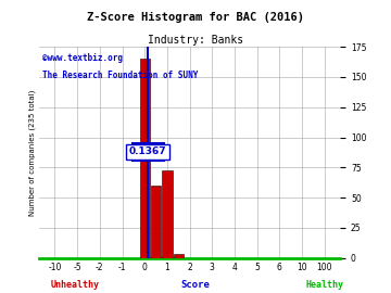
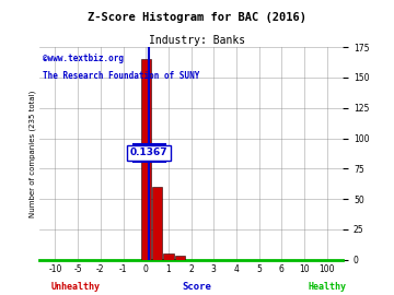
1: 73 -> 5
